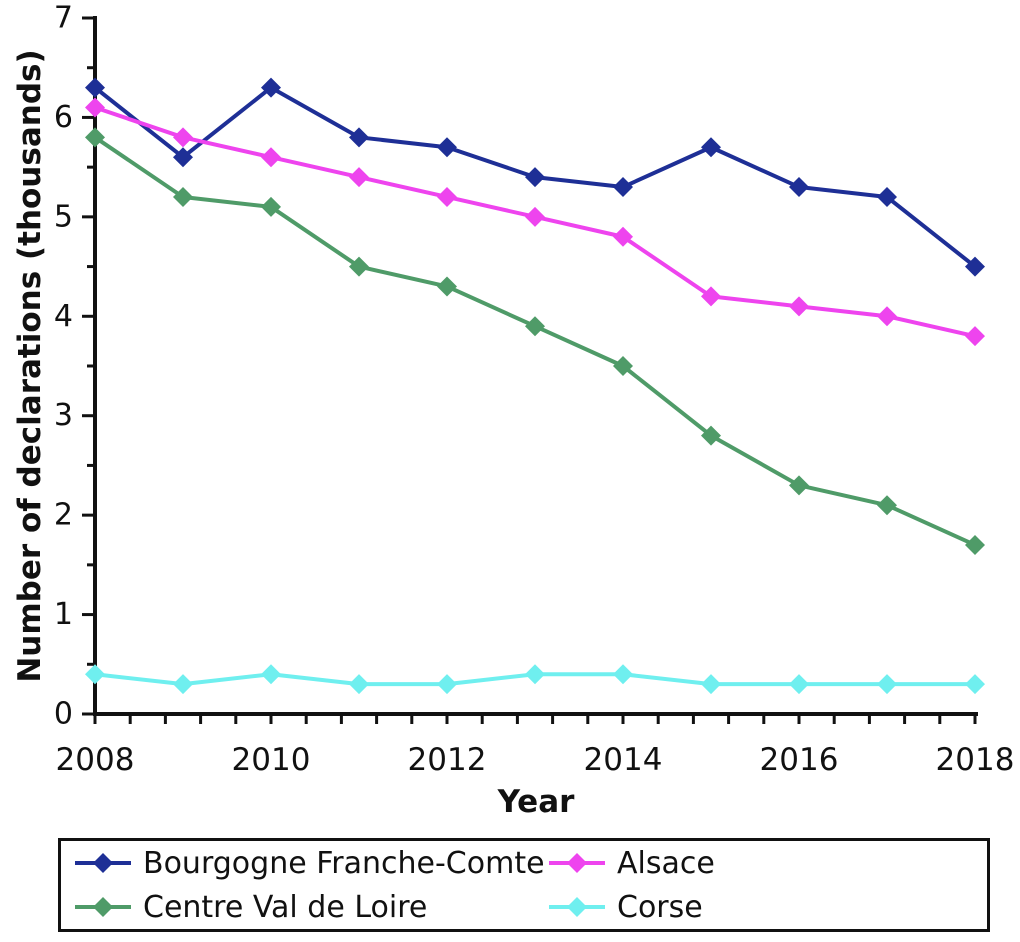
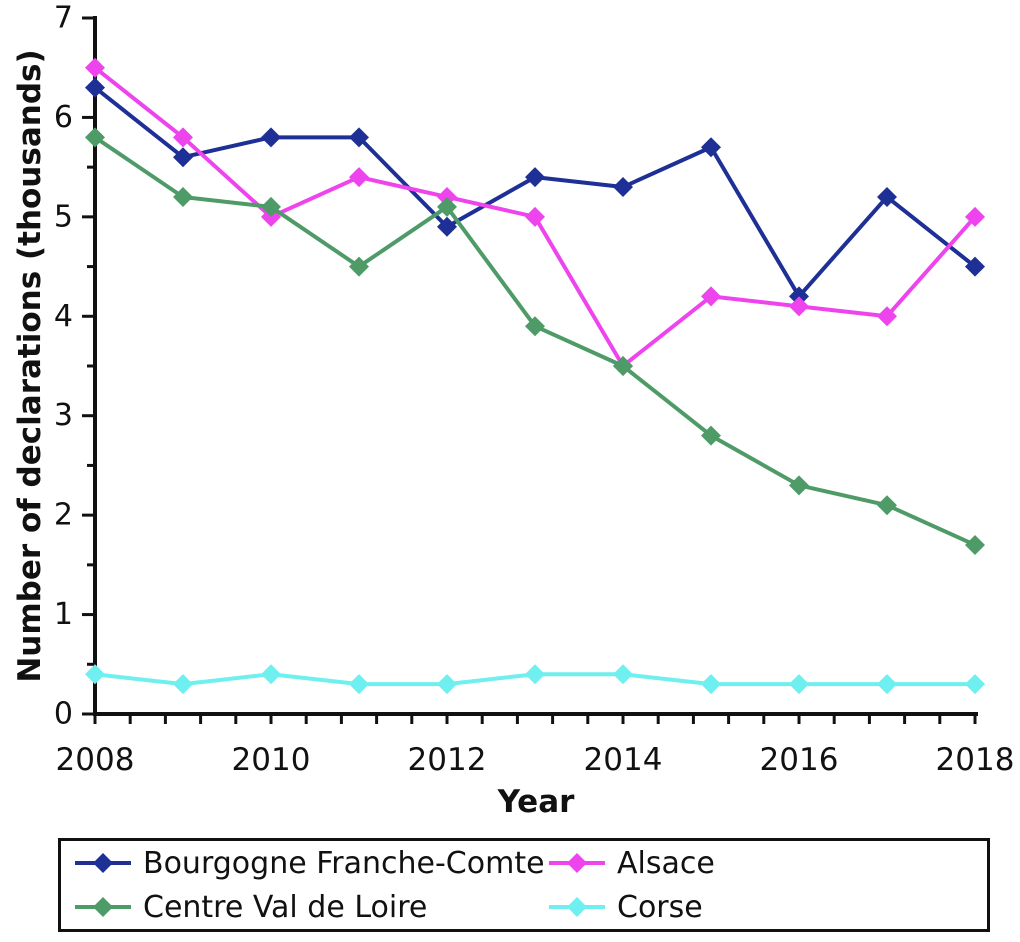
Alsace/2008: 6.1 -> 6.5
Bourgogne Franche-Comte/2010: 6.3 -> 5.8
Alsace/2010: 5.6 -> 5.0
Bourgogne Franche-Comte/2012: 5.7 -> 4.9
Centre Val de Loire/2012: 4.3 -> 5.1
Alsace/2014: 4.8 -> 3.5
Bourgogne Franche-Comte/2016: 5.3 -> 4.2
Alsace/2018: 3.8 -> 5.0
